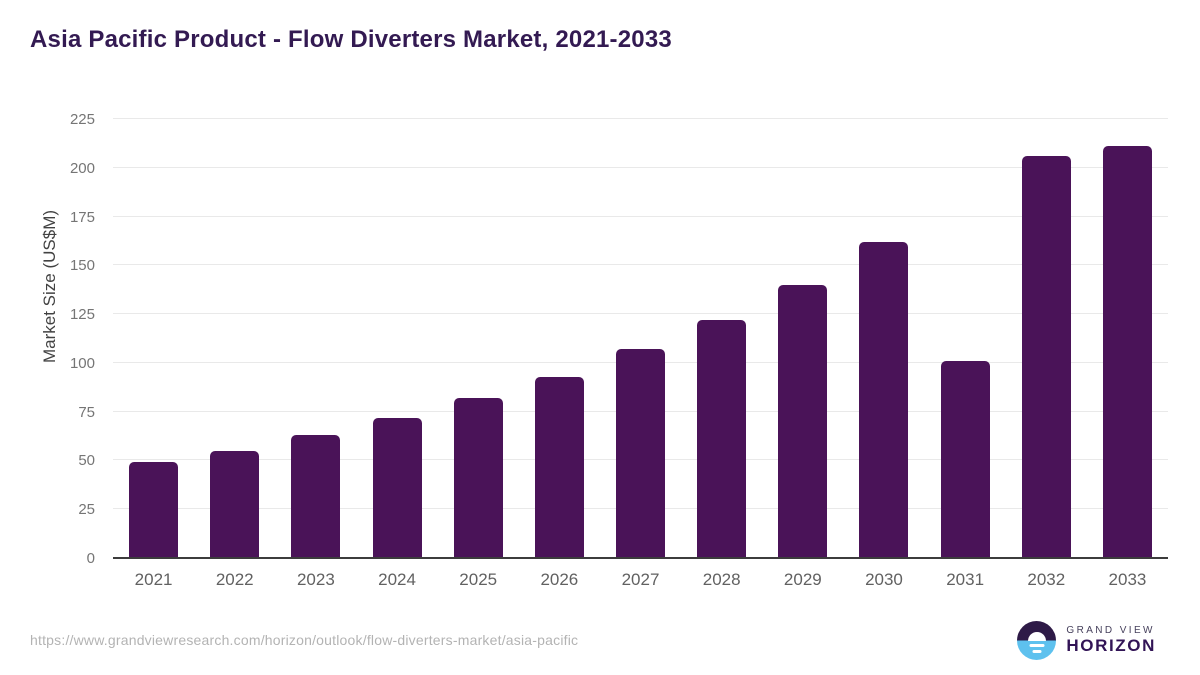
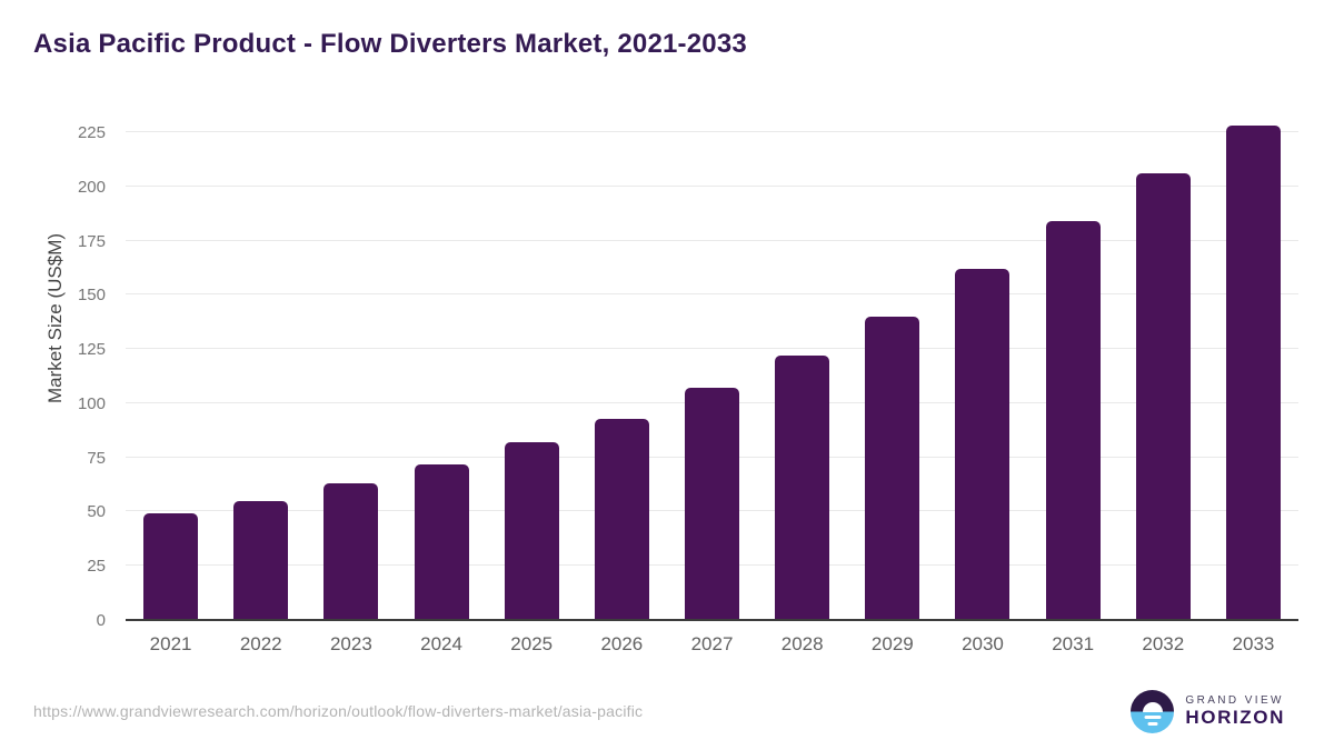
2031: 101 -> 184
2033: 211 -> 228
